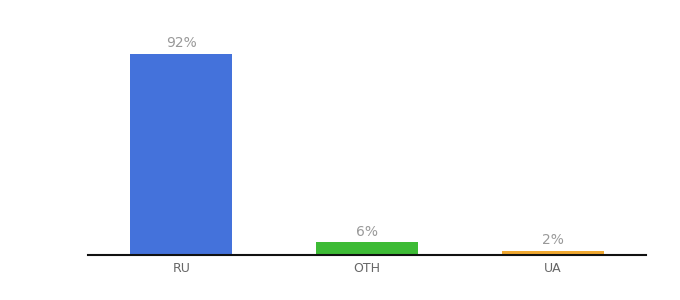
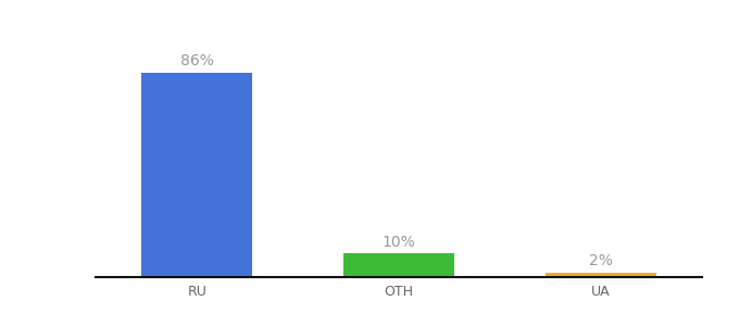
RU: 92% -> 86%
OTH: 6% -> 10%
